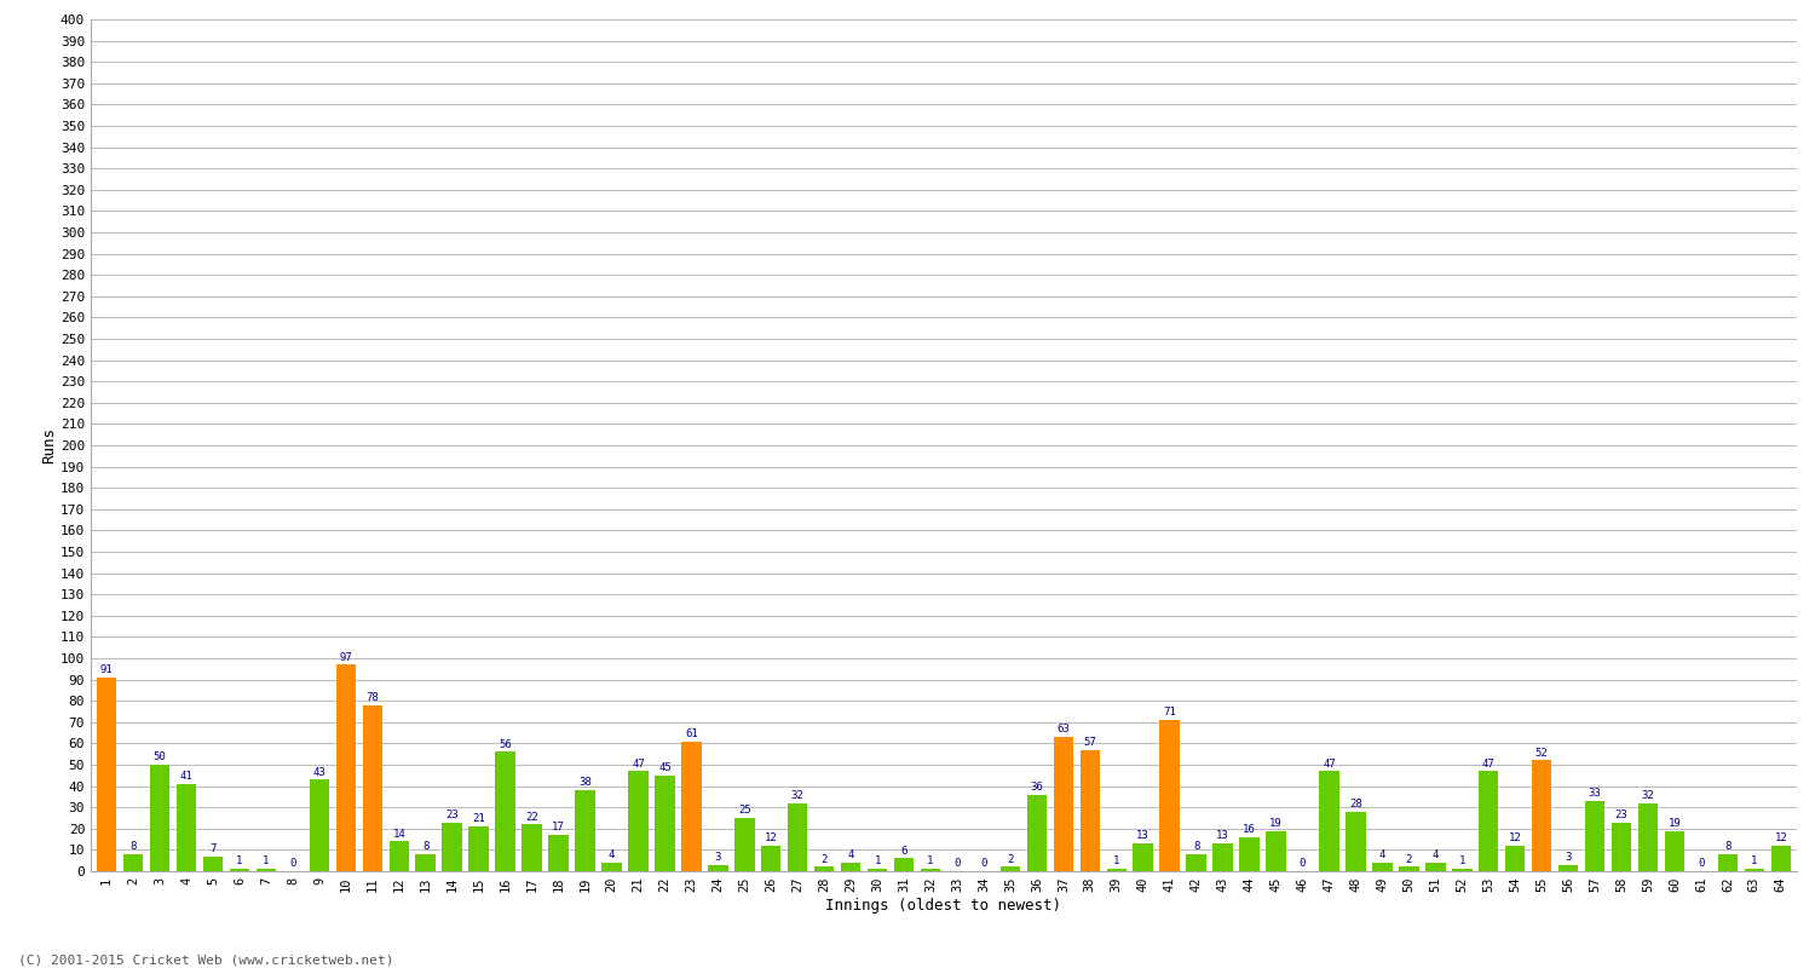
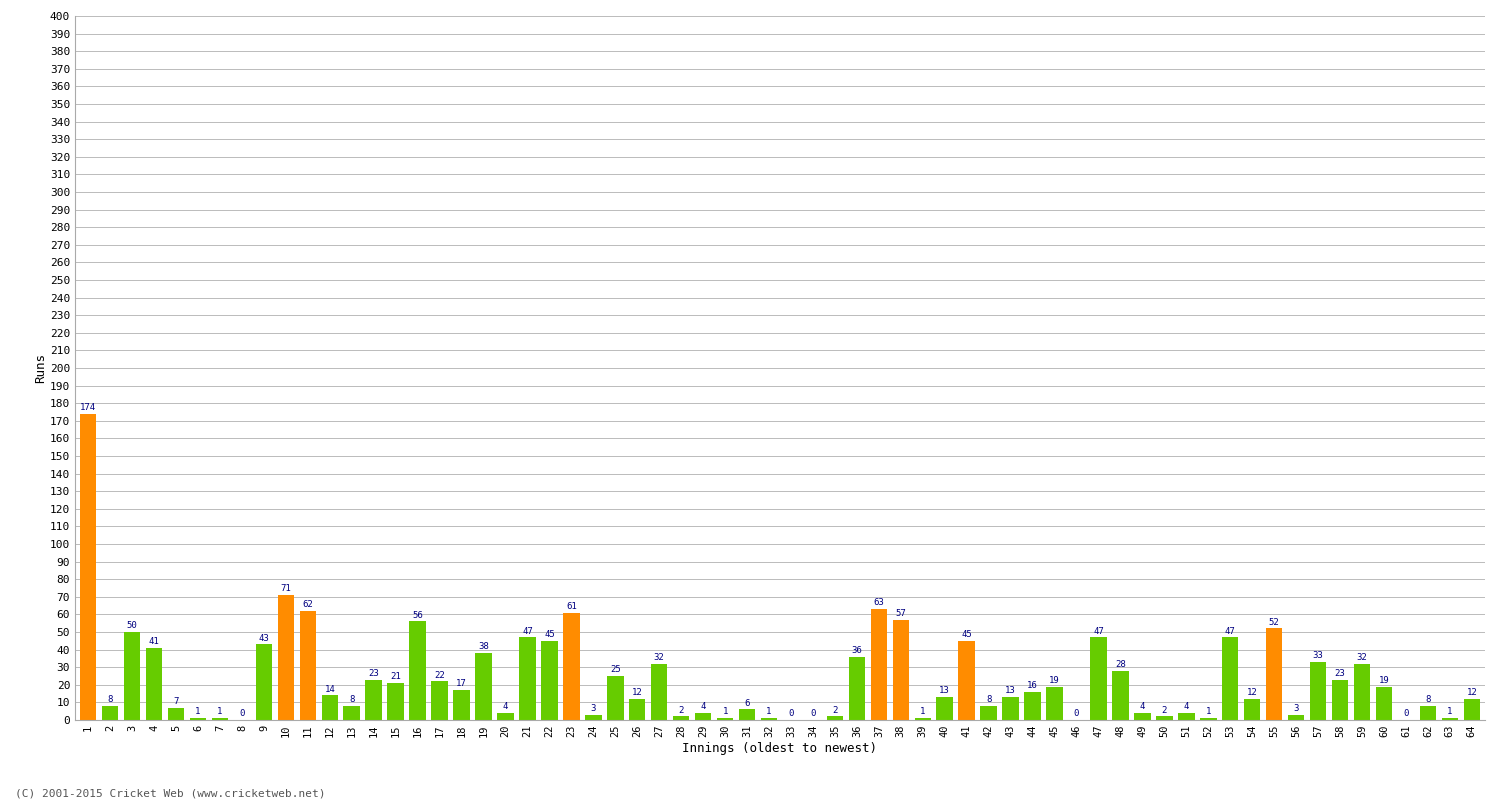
1: 91 -> 174
10: 97 -> 71
11: 78 -> 62
41: 71 -> 45
